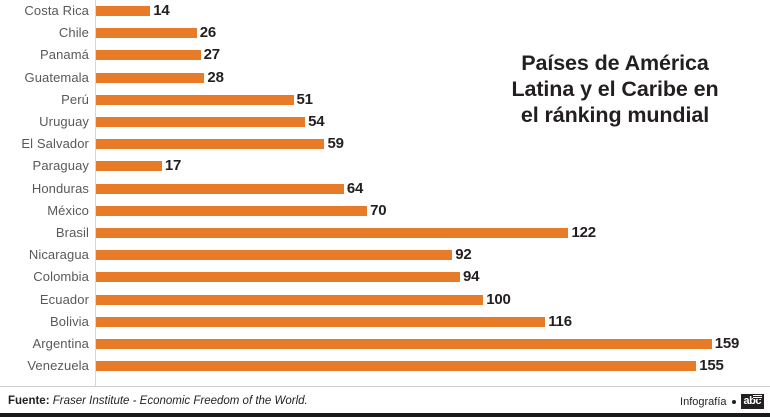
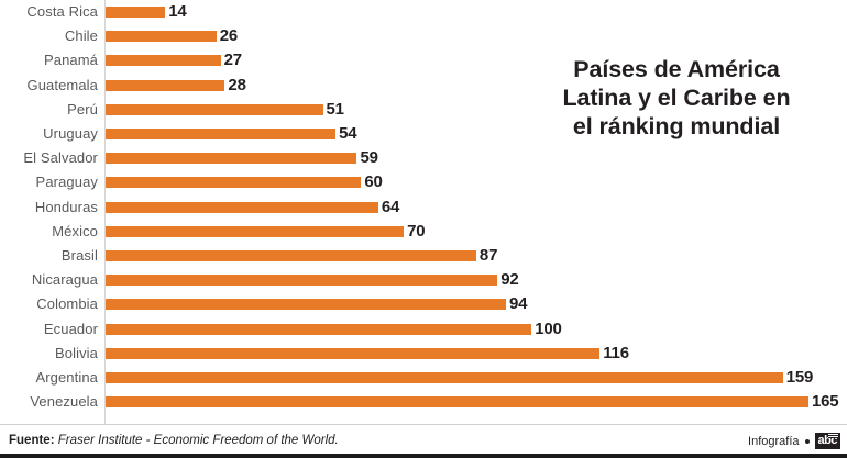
Paraguay: 17 -> 60
Brasil: 122 -> 87
Venezuela: 155 -> 165
